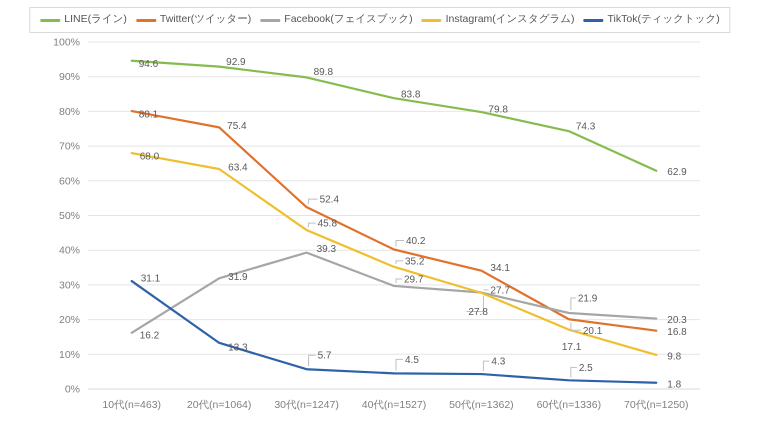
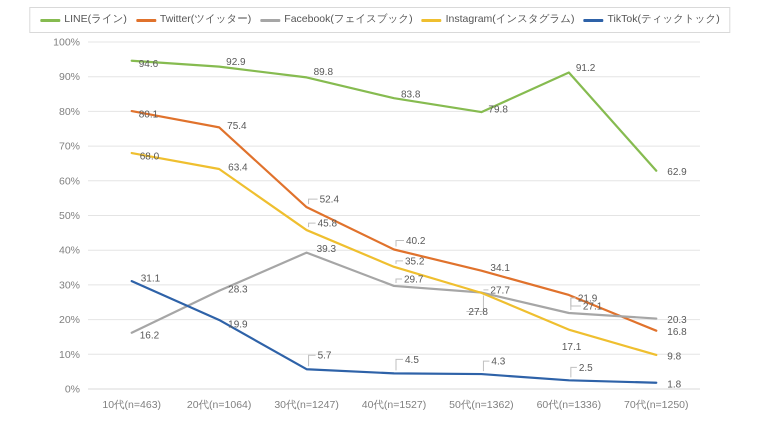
Facebook(フェイスブック)/20代(n=1064): 31.9 -> 28.3
TikTok(ティックトック)/20代(n=1064): 13.3 -> 19.9
LINE(ライン)/60代(n=1336): 74.3 -> 91.2
Twitter(ツイッター)/60代(n=1336): 20.1 -> 27.1
